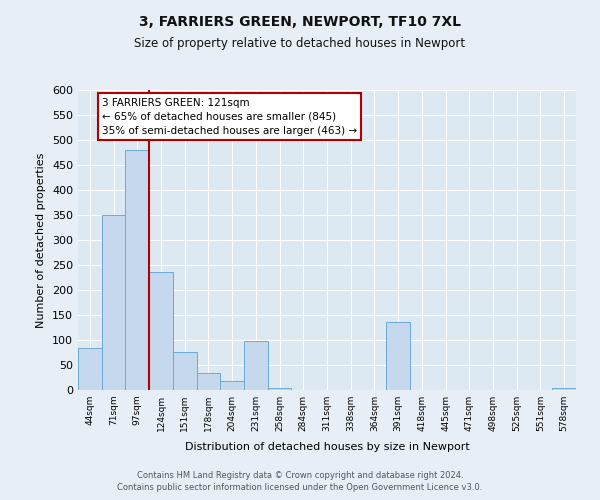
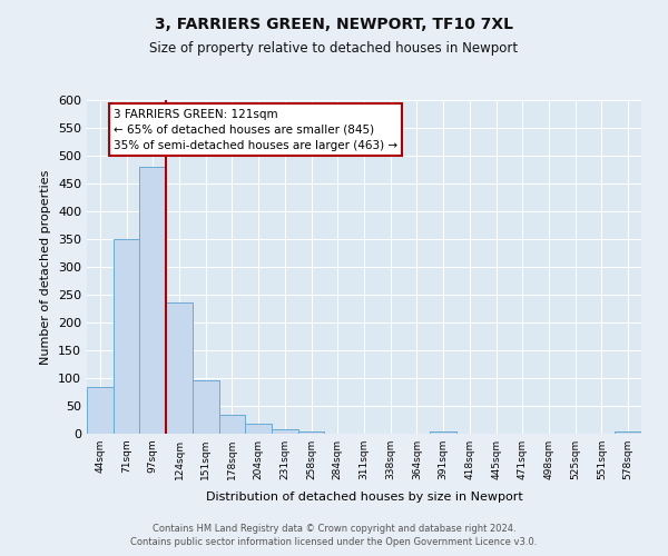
151sqm: 76 -> 97
231sqm: 98 -> 8
391sqm: 136 -> 4
